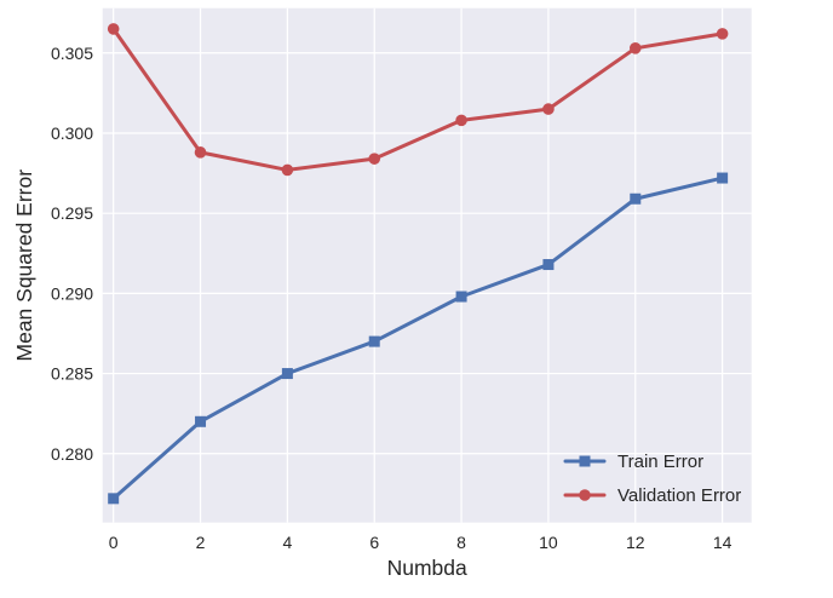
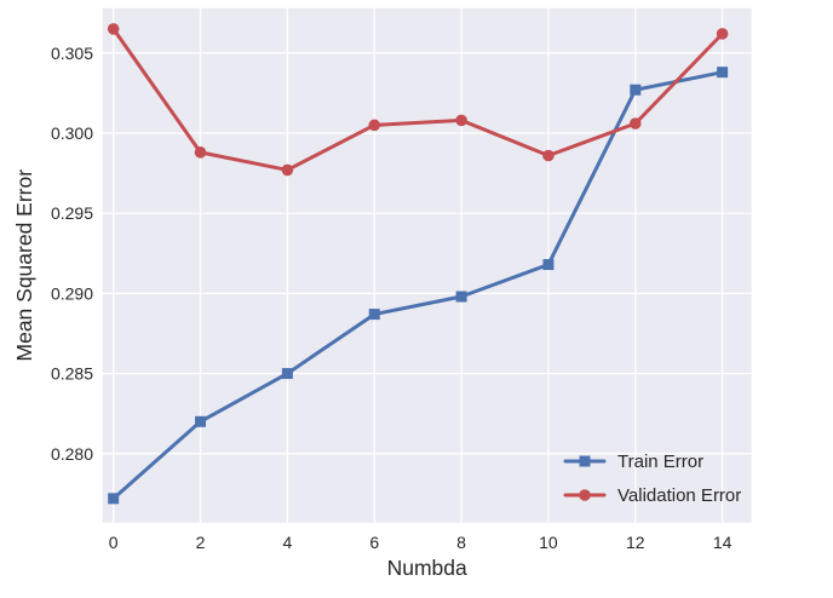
Train Error/6: 0.2870 -> 0.2887
Validation Error/6: 0.2984 -> 0.3005
Validation Error/10: 0.3015 -> 0.2986
Train Error/12: 0.2959 -> 0.3027
Validation Error/12: 0.3053 -> 0.3006
Train Error/14: 0.2972 -> 0.3038
